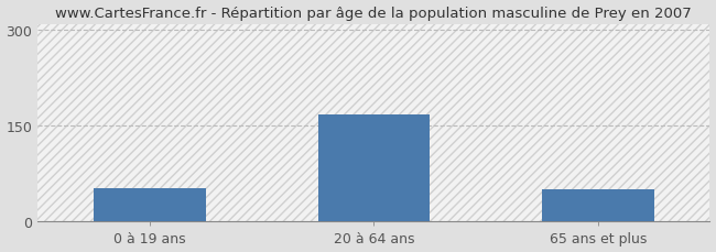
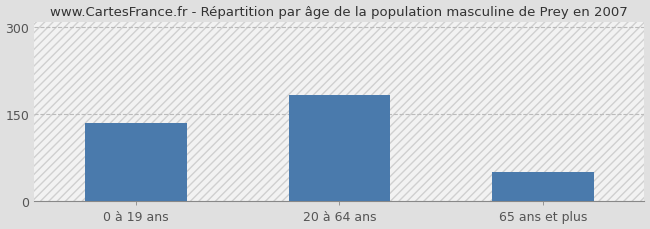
0 à 19 ans: 52 -> 135
20 à 64 ans: 168 -> 183
